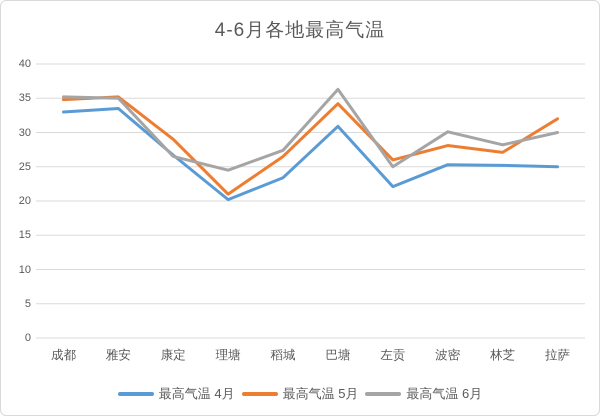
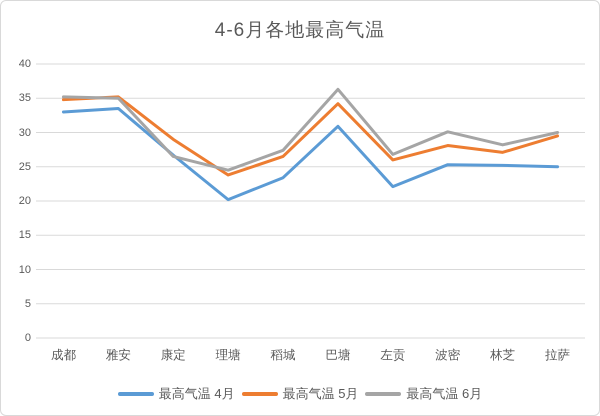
最高气温 5月/理塘: 21 -> 24
最高气温 6月/左贡: 25 -> 27
最高气温 5月/拉萨: 32 -> 30
